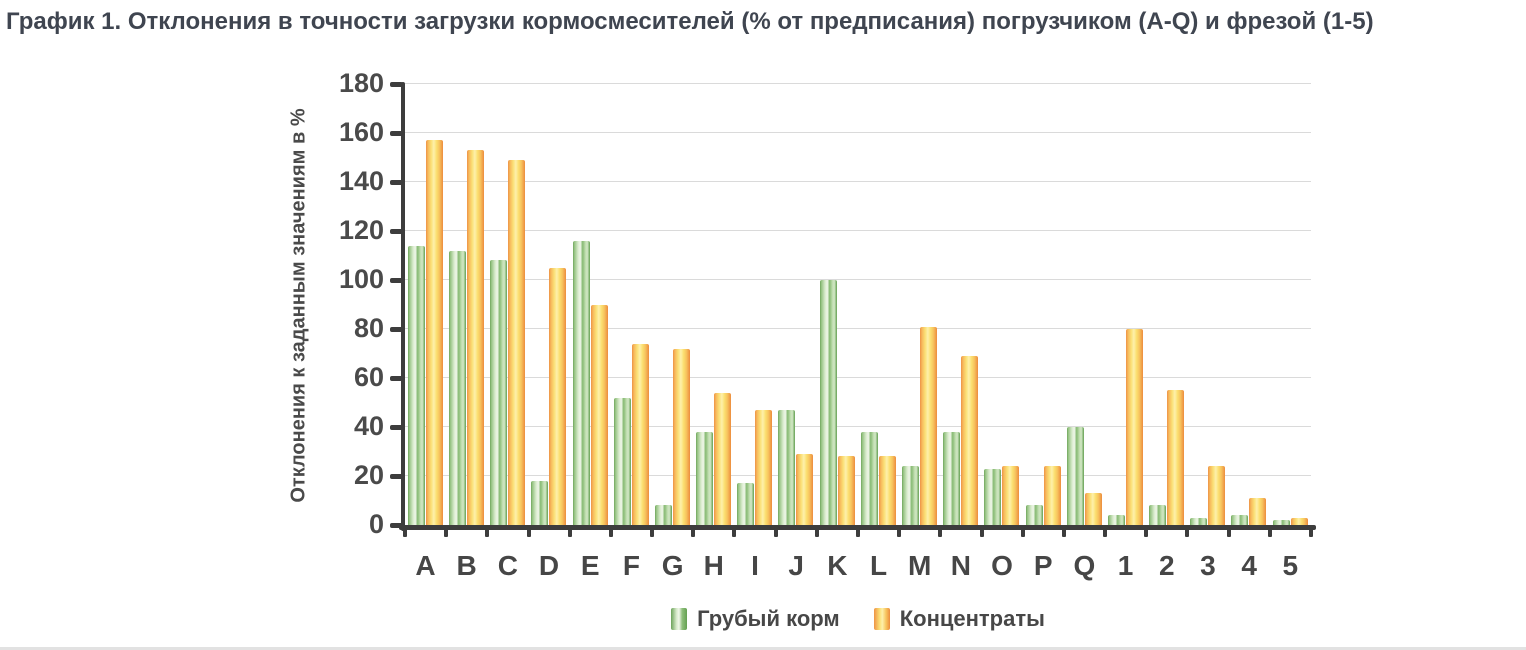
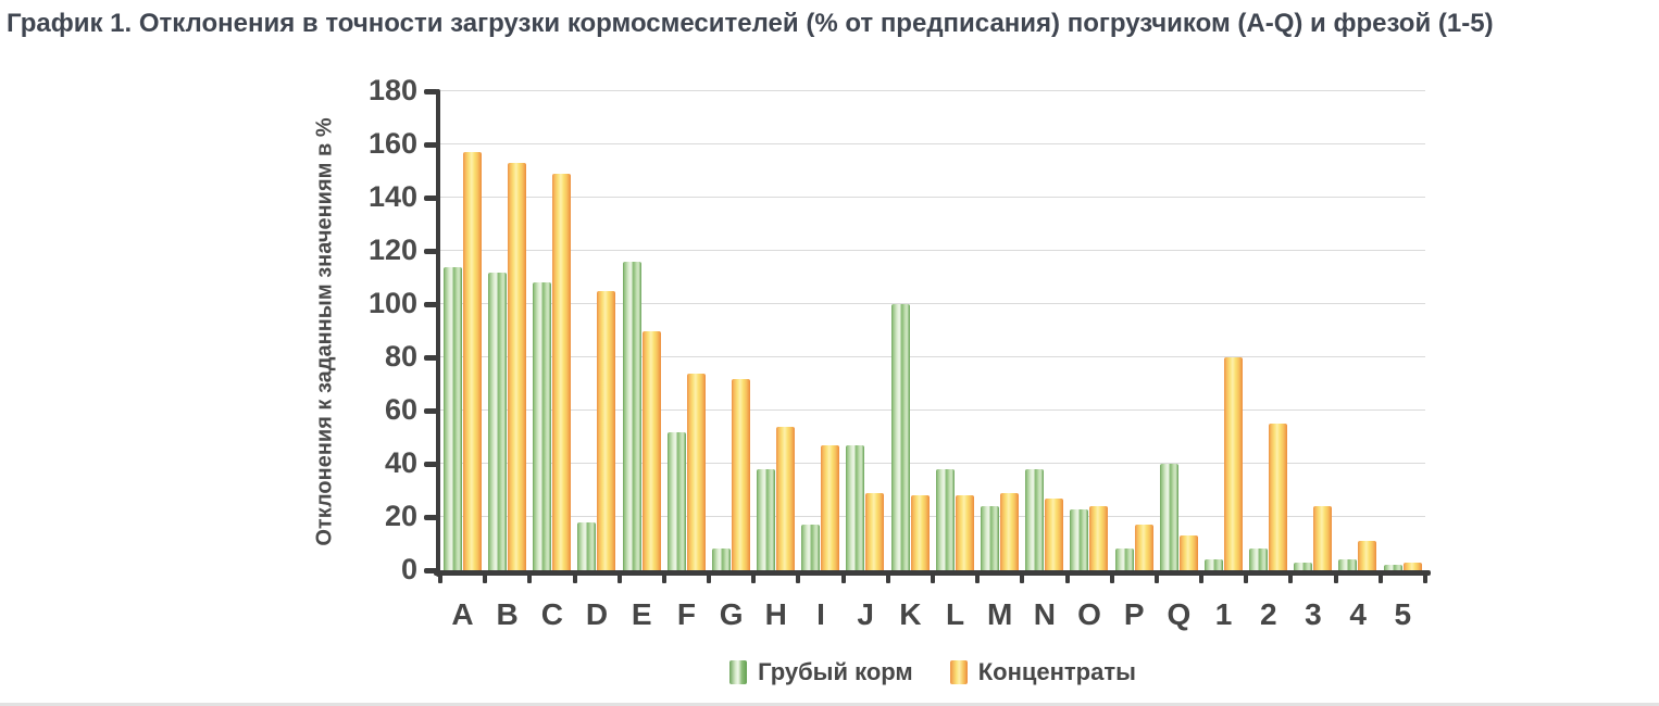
Концентраты/M: 81 -> 29
Концентраты/N: 69 -> 27
Концентраты/P: 24 -> 17
